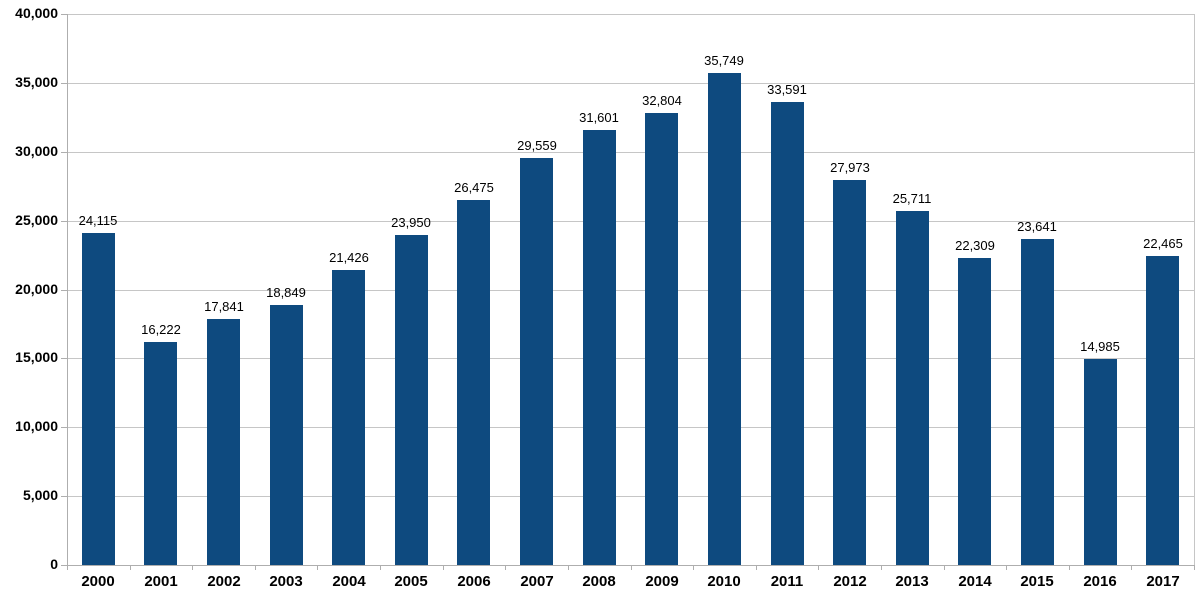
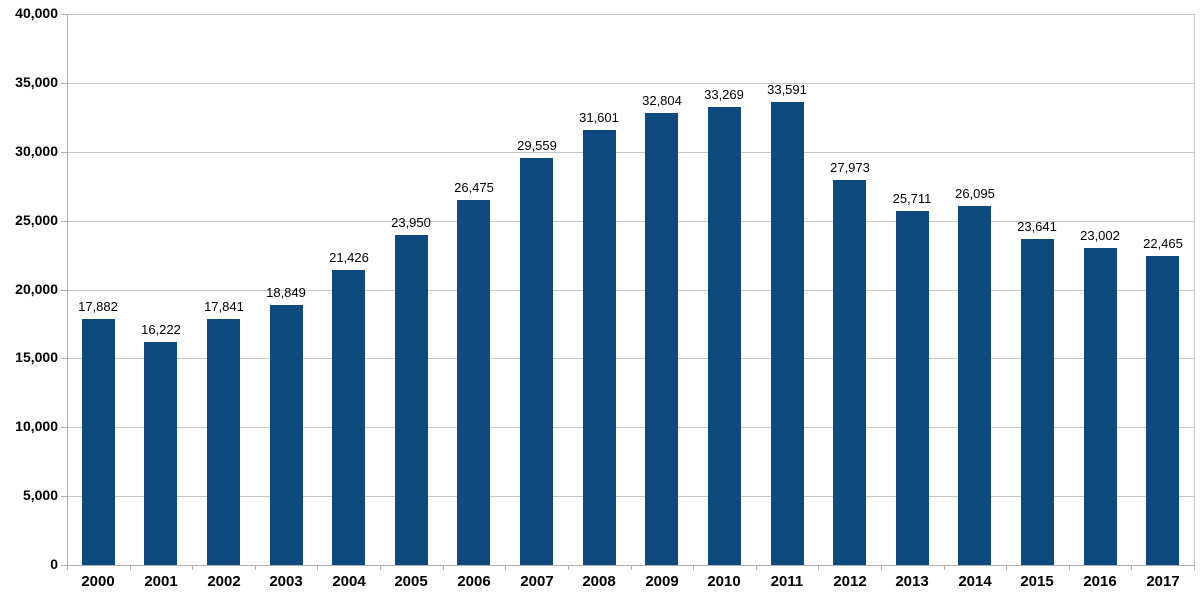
2000: 24,115 -> 17,882
2010: 35,749 -> 33,269
2014: 22,309 -> 26,095
2016: 14,985 -> 23,002
